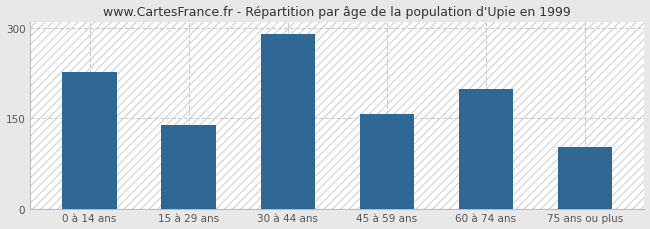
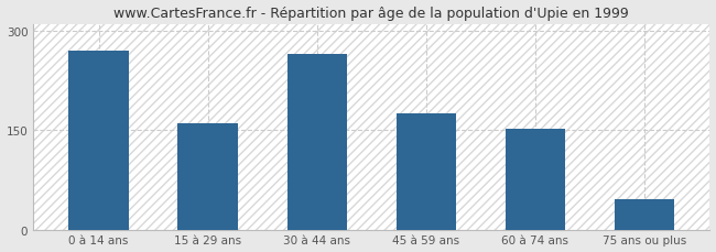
0 à 14 ans: 226 -> 270
15 à 29 ans: 138 -> 160
30 à 44 ans: 290 -> 265
45 à 59 ans: 156 -> 175
60 à 74 ans: 198 -> 152
75 ans ou plus: 102 -> 46
